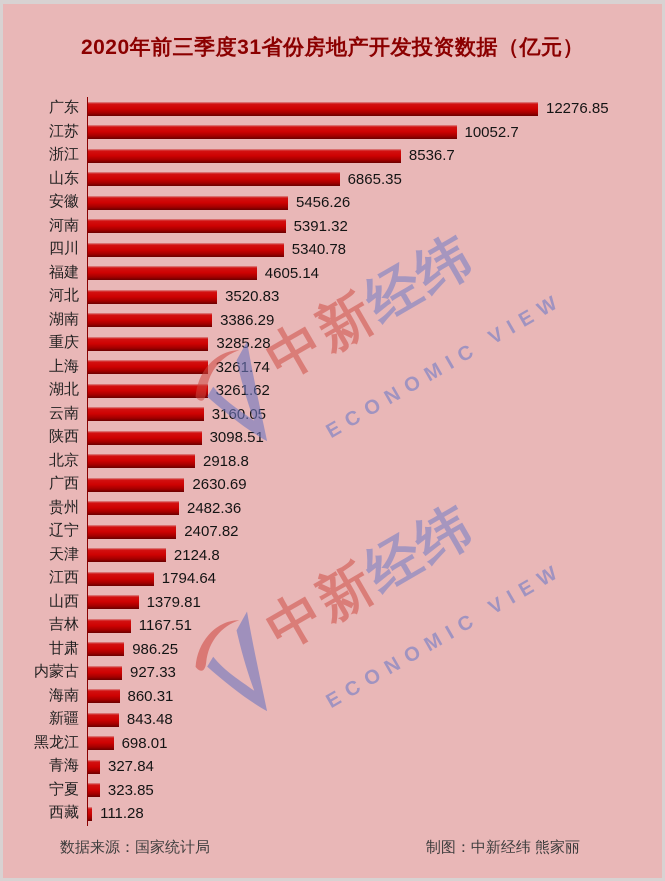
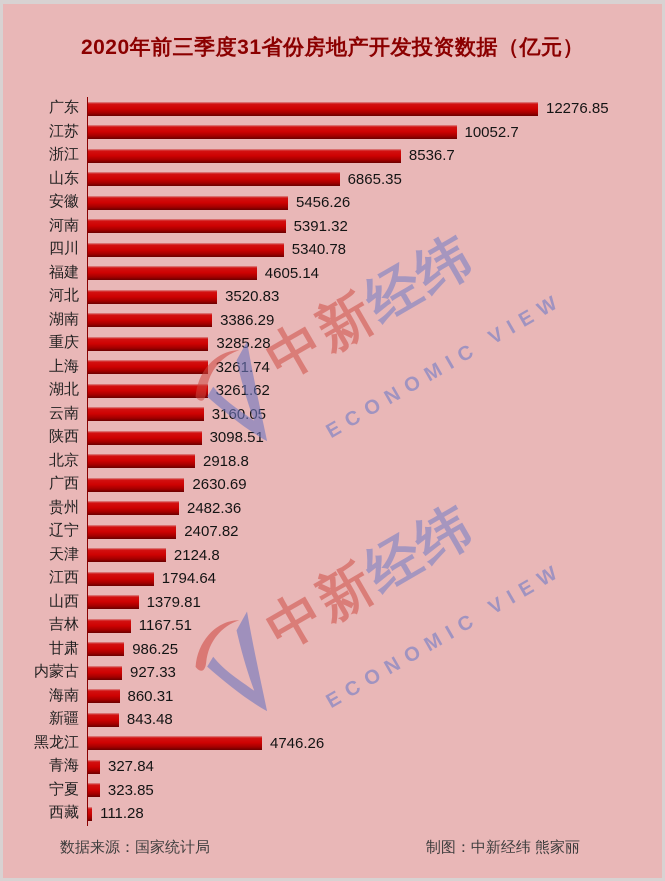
黑龙江: 698.01 -> 4746.26
